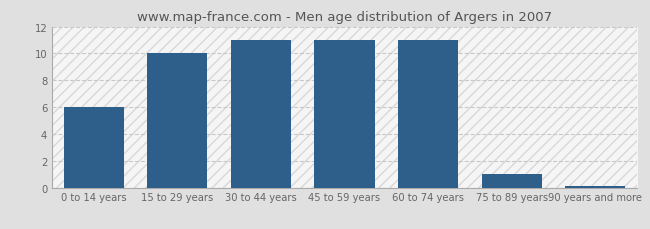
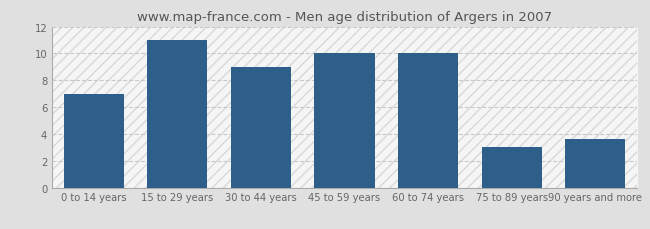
0 to 14 years: 6.0 -> 7.0
15 to 29 years: 10.0 -> 11.0
30 to 44 years: 11.0 -> 9.0
45 to 59 years: 11.0 -> 10.0
60 to 74 years: 11.0 -> 10.0
75 to 89 years: 1.0 -> 3.0
90 years and more: 0.1 -> 3.6
